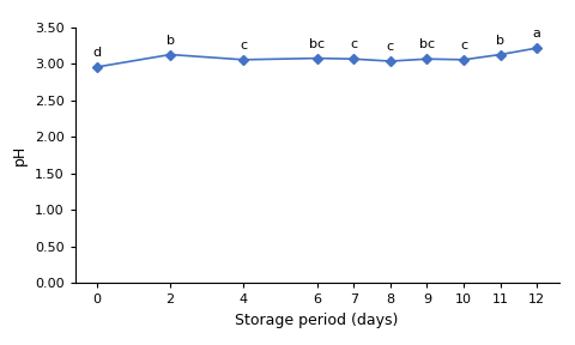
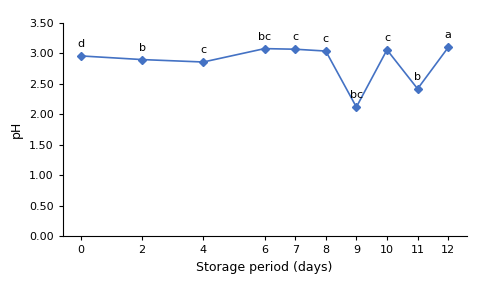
2: 3.13 -> 2.90
4: 3.06 -> 2.86
9: 3.07 -> 2.12
11: 3.13 -> 2.42
12: 3.22 -> 3.10
